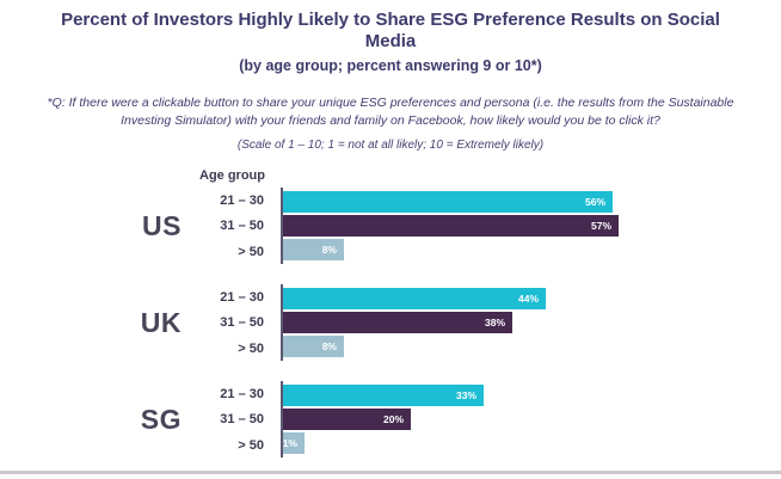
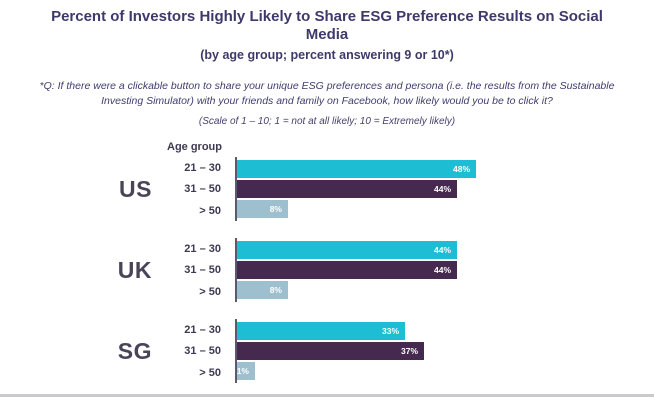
US/21 – 30: 56% -> 48%
US/31 – 50: 57% -> 44%
UK/31 – 50: 38% -> 44%
SG/31 – 50: 20% -> 37%
